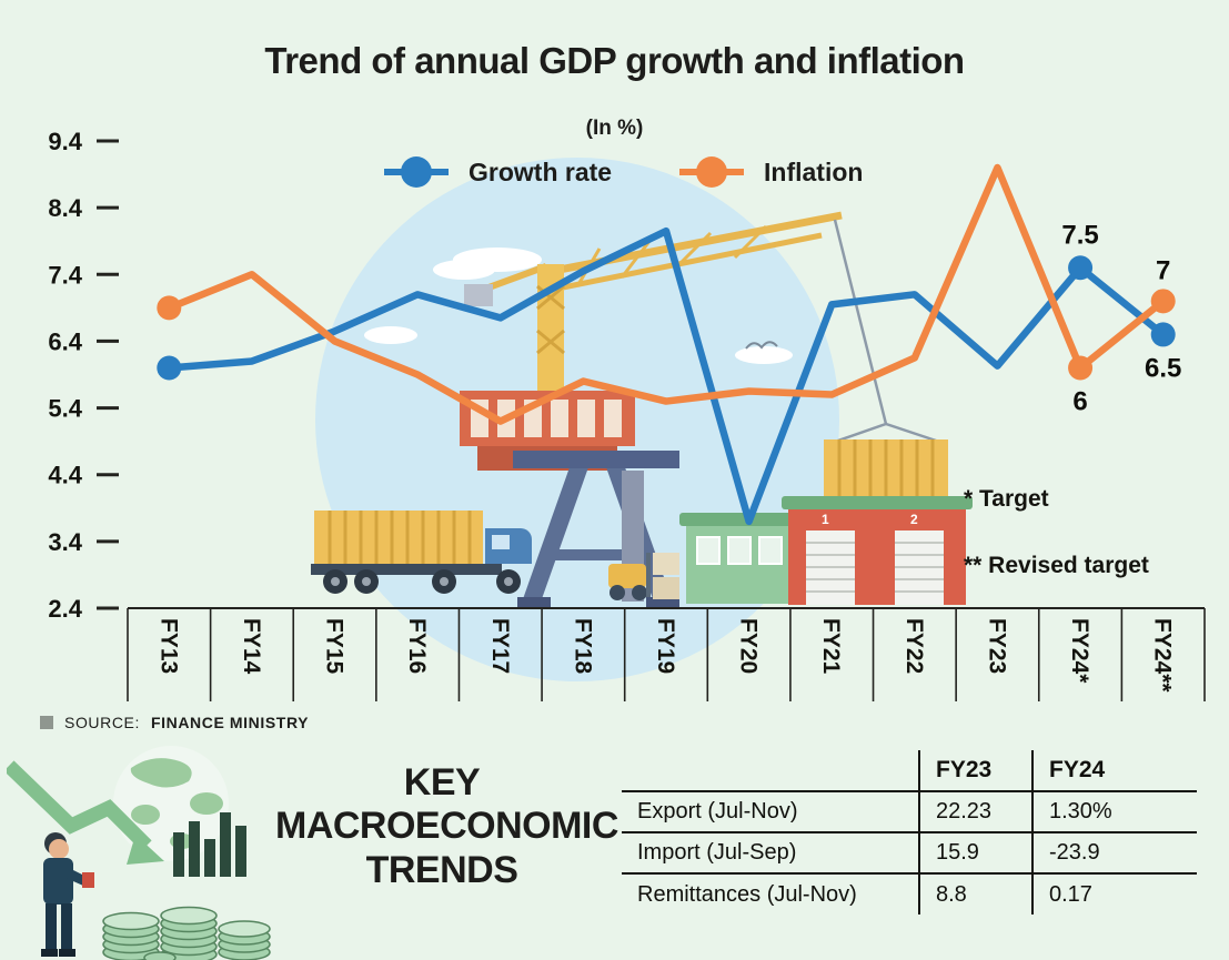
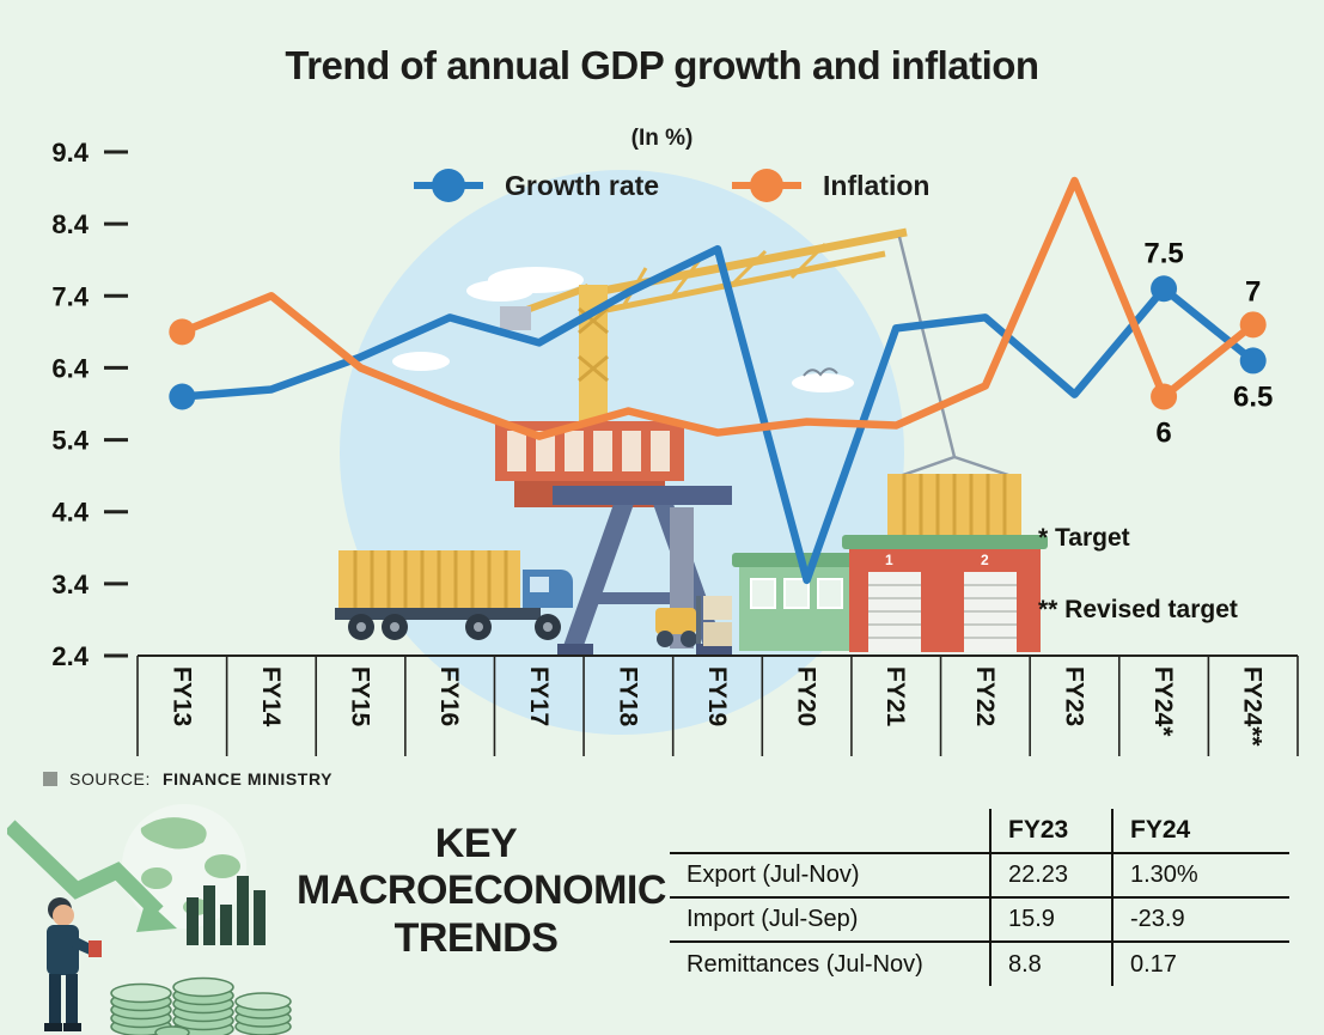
Inflation/FY17: 5.2 -> 5.5
Growth rate/FY20: 3.7 -> 3.5
